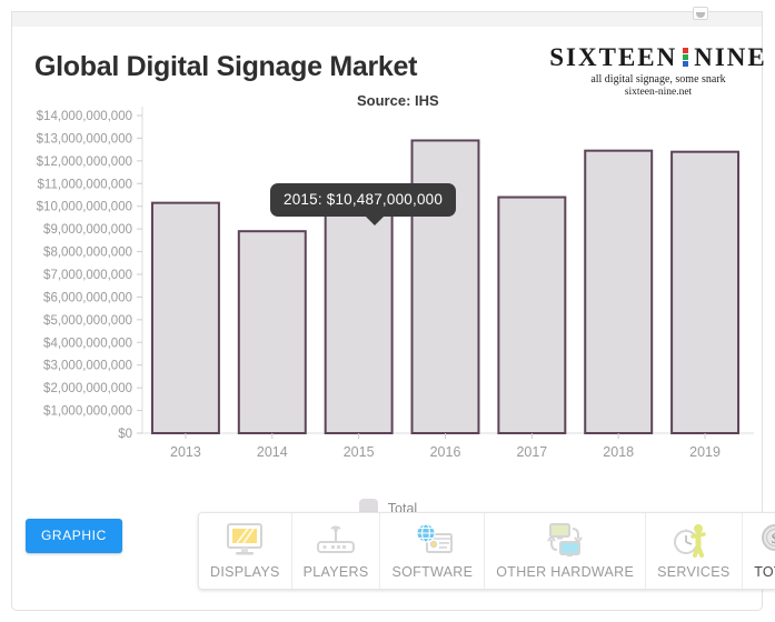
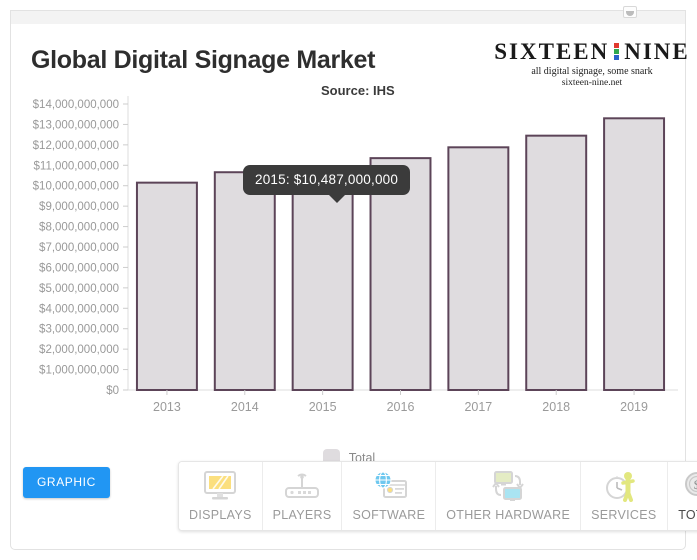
2014: $8900000000 -> $10700000000
2016: $12900000000 -> $11400000000
2017: $10400000000 -> $11900000000
2019: $12400000000 -> $13300000000
